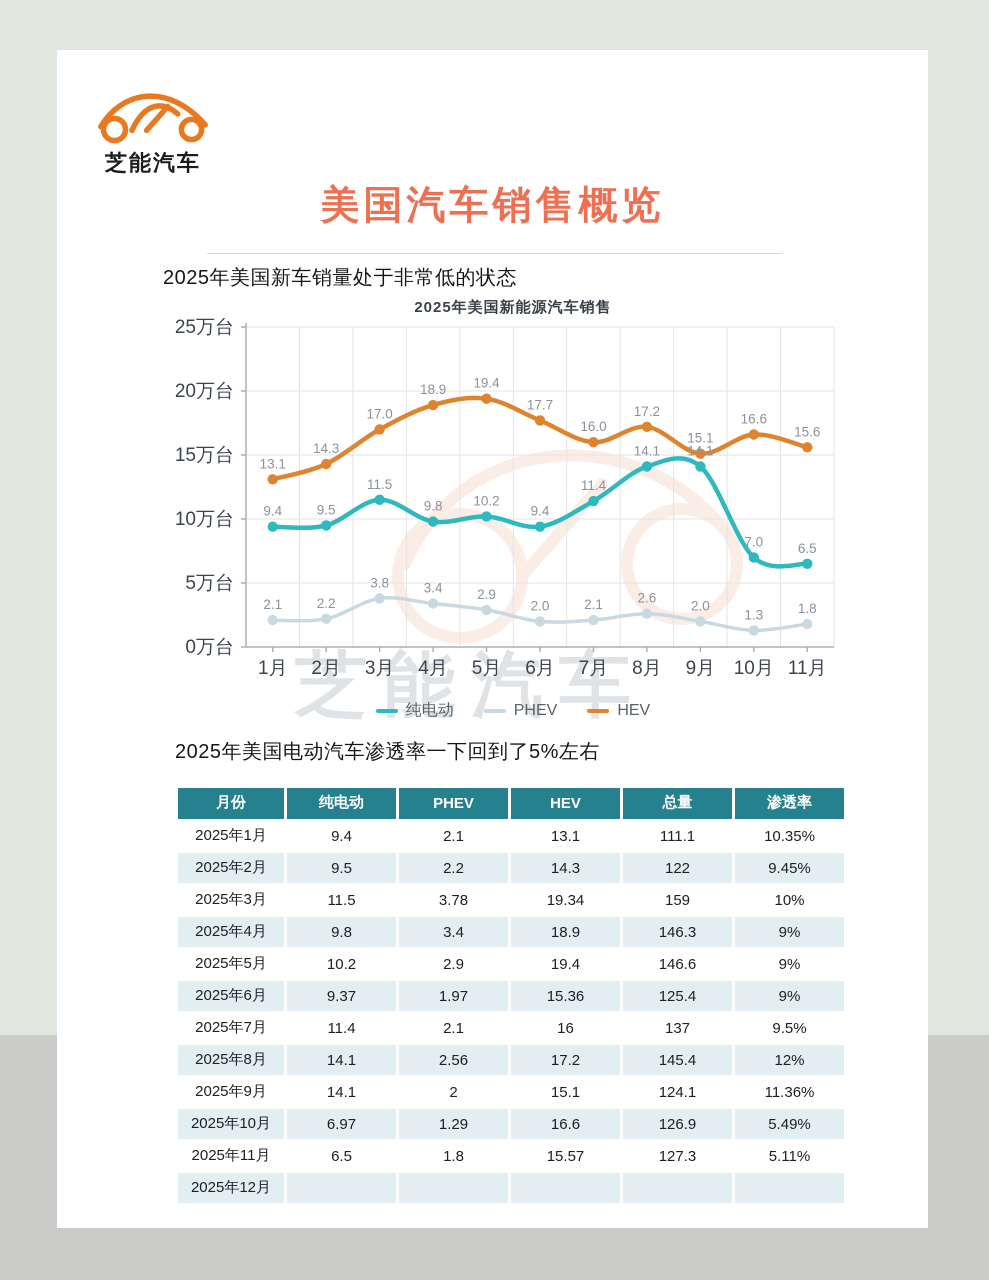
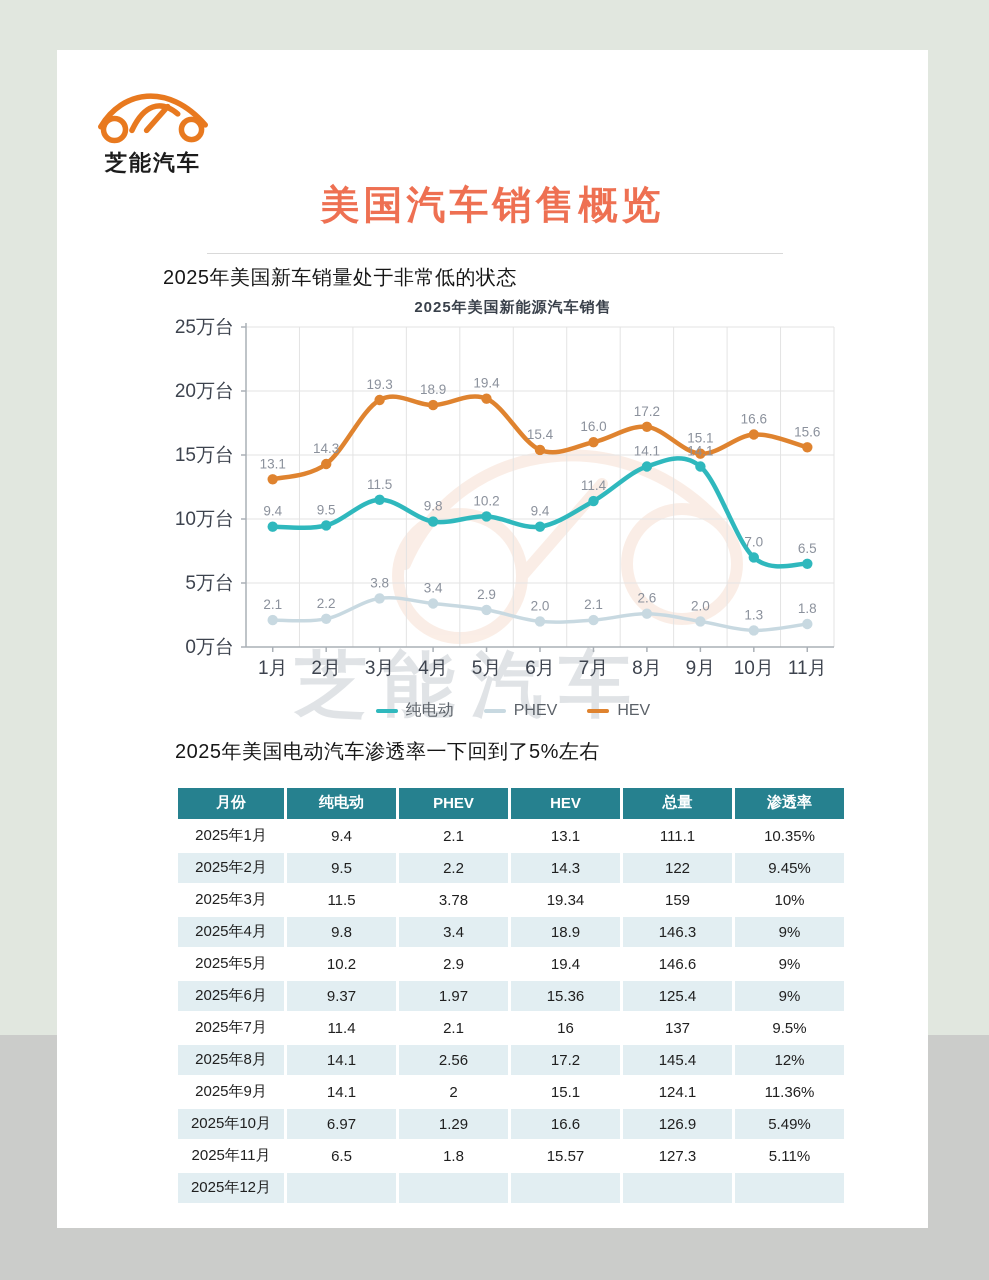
HEV/3月: 17.0 -> 19.3
HEV/6月: 17.7 -> 15.4
